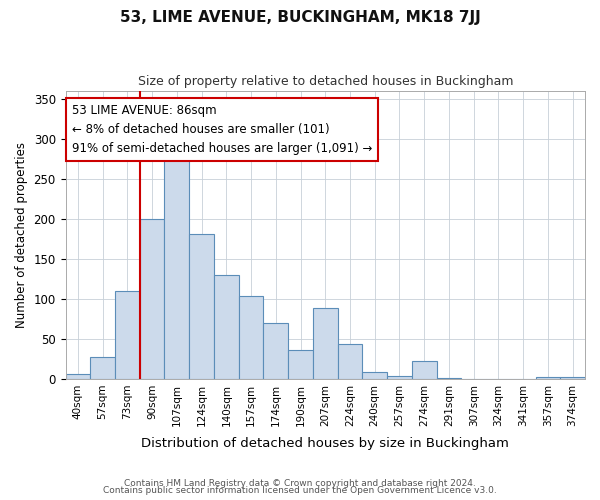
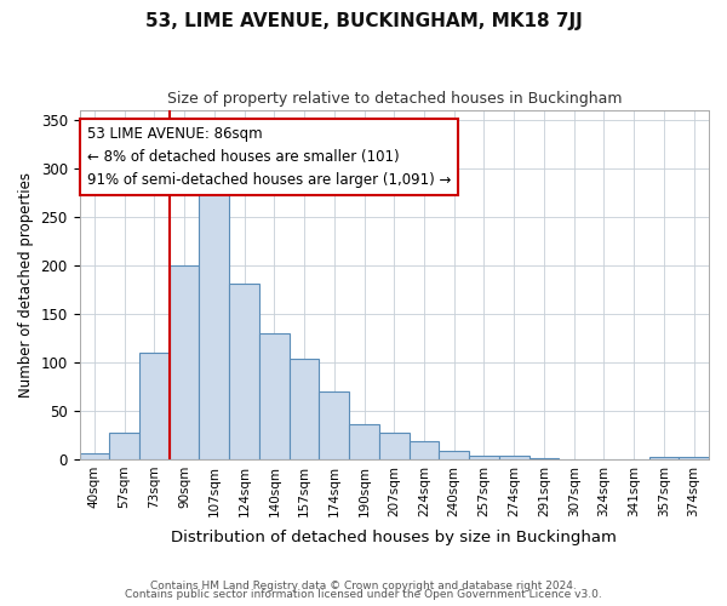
207sqm: 88 -> 27
224sqm: 44 -> 19
274sqm: 22 -> 4
